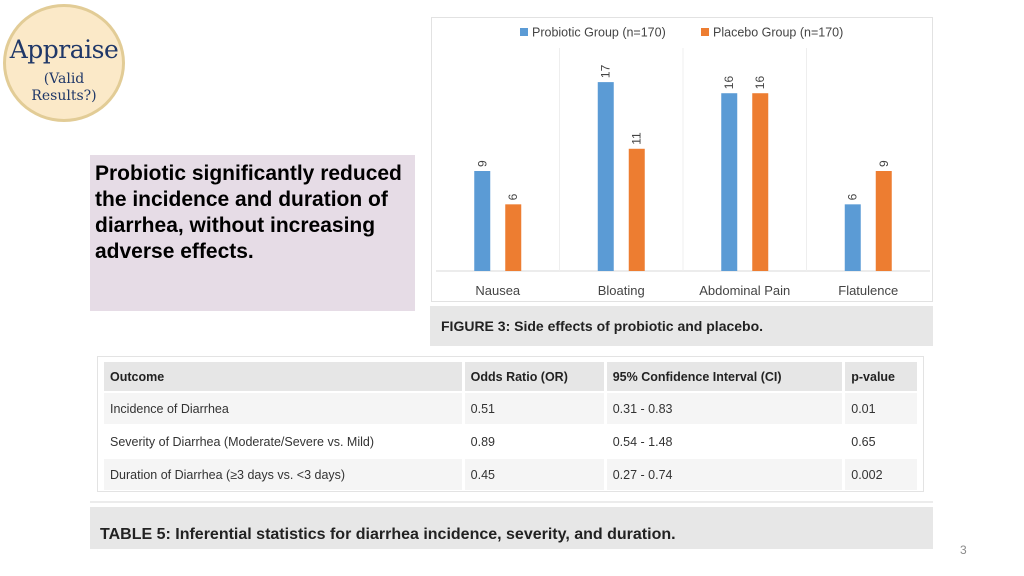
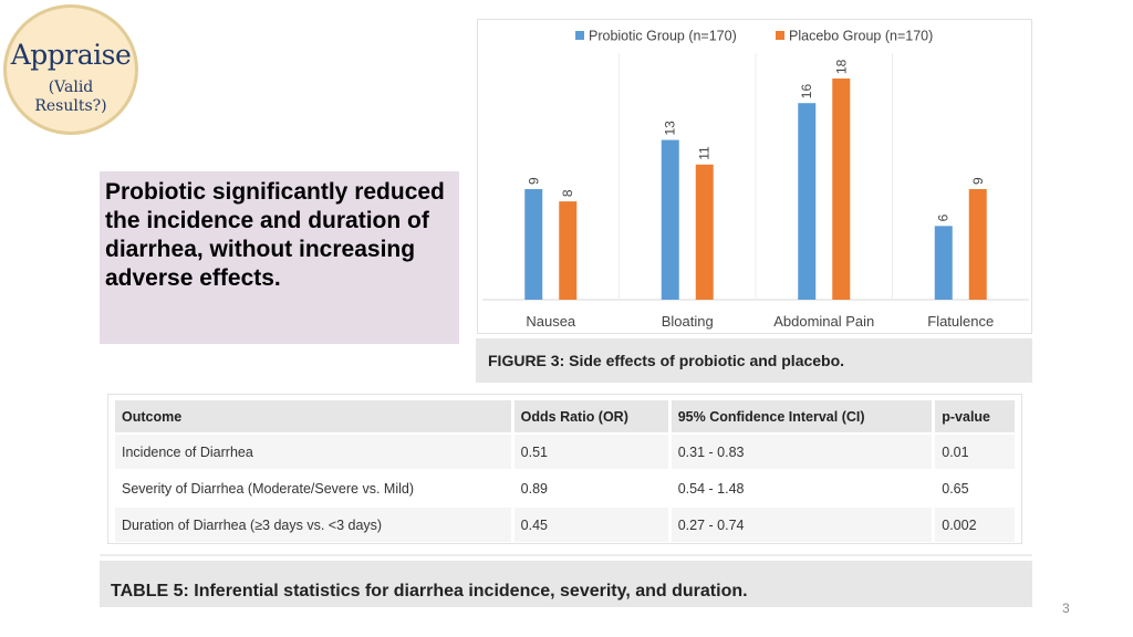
Placebo Group (n=170)/Nausea: 6 -> 8
Probiotic Group (n=170)/Bloating: 17 -> 13
Placebo Group (n=170)/Abdominal Pain: 16 -> 18
